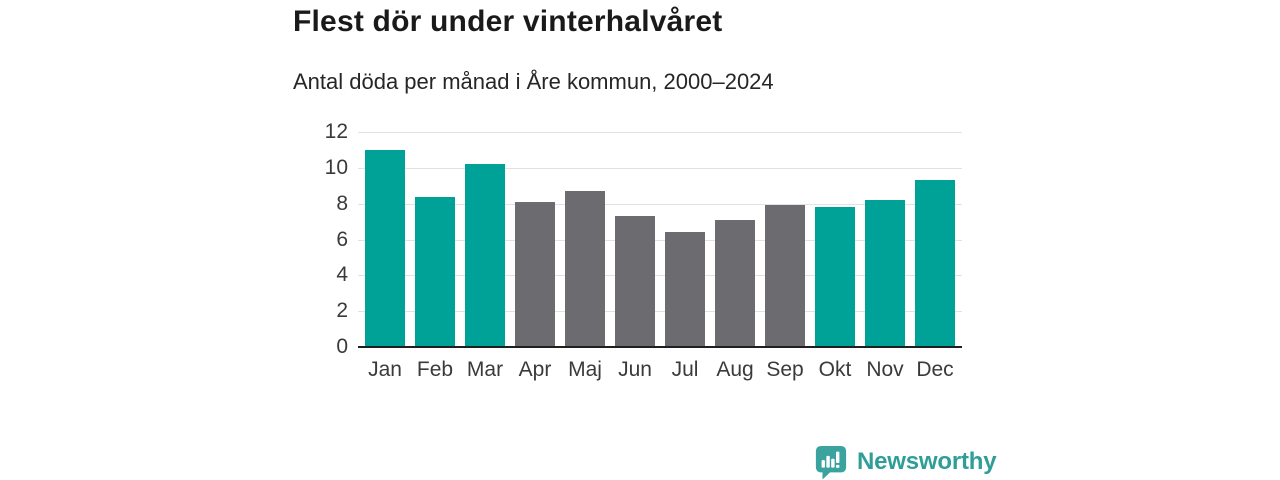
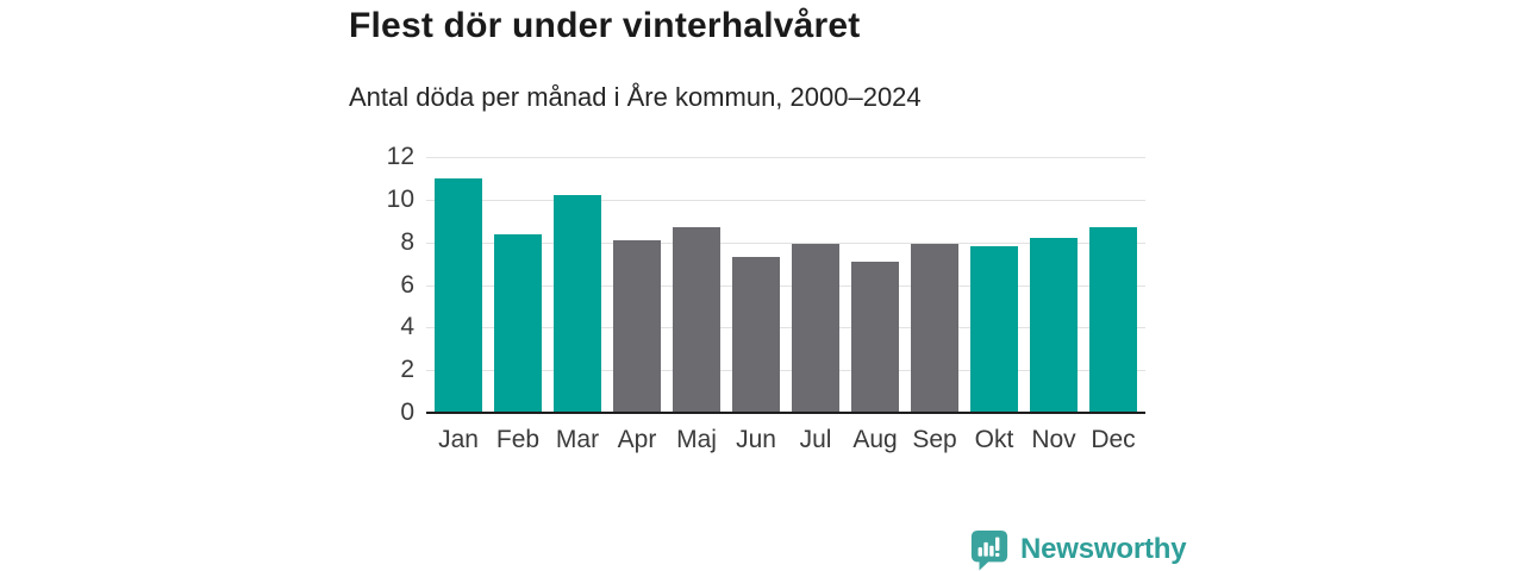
Jul: 6.4 -> 7.9
Dec: 9.3 -> 8.7
